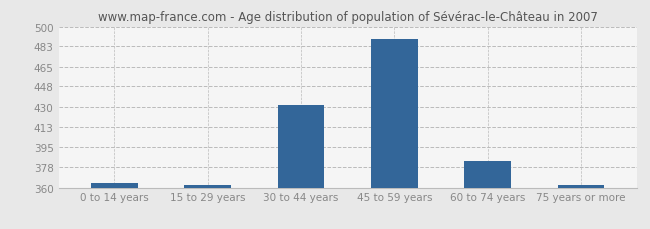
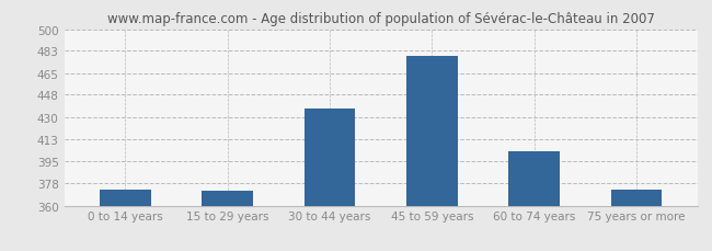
0 to 14 years: 364 -> 373
15 to 29 years: 362 -> 372
30 to 44 years: 432 -> 437
45 to 59 years: 489 -> 479
60 to 74 years: 383 -> 403
75 years or more: 362 -> 373
